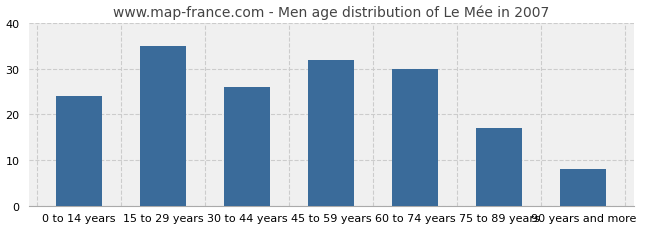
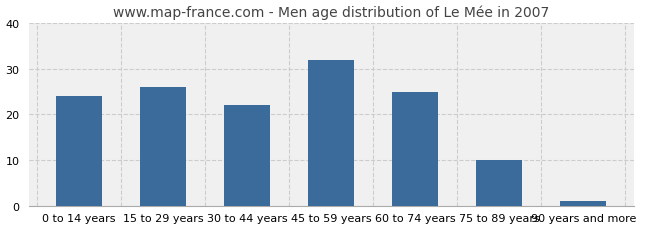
15 to 29 years: 35 -> 26
30 to 44 years: 26 -> 22
60 to 74 years: 30 -> 25
75 to 89 years: 17 -> 10
90 years and more: 8 -> 1
